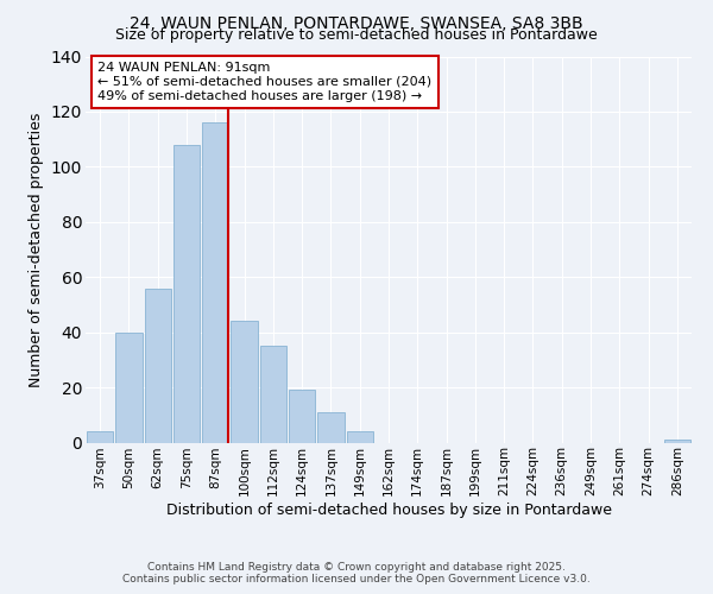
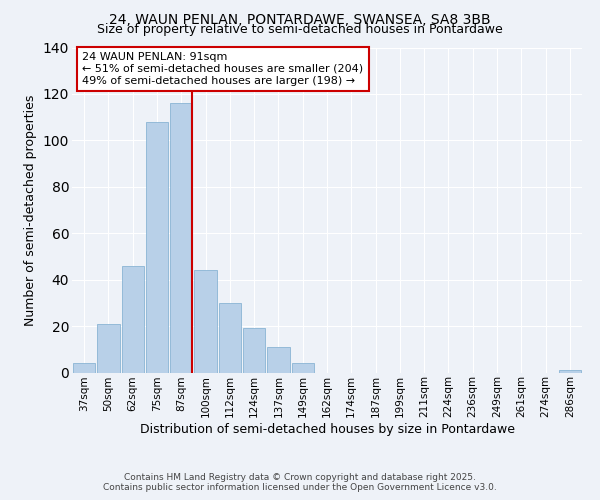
50sqm: 40 -> 21
62sqm: 56 -> 46
112sqm: 35 -> 30
